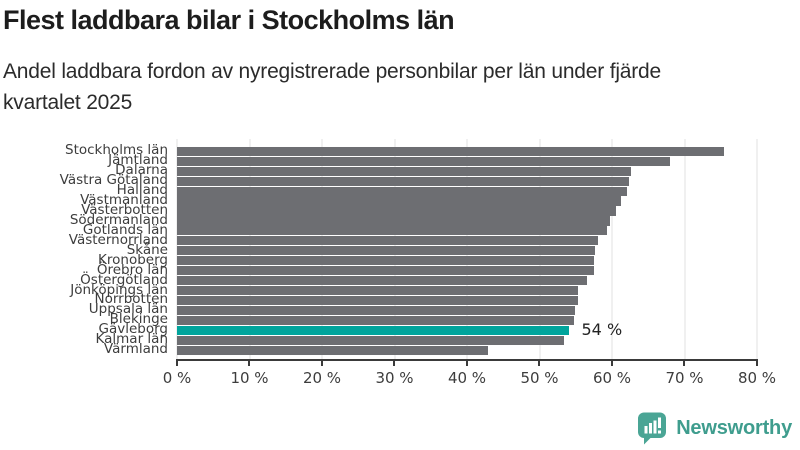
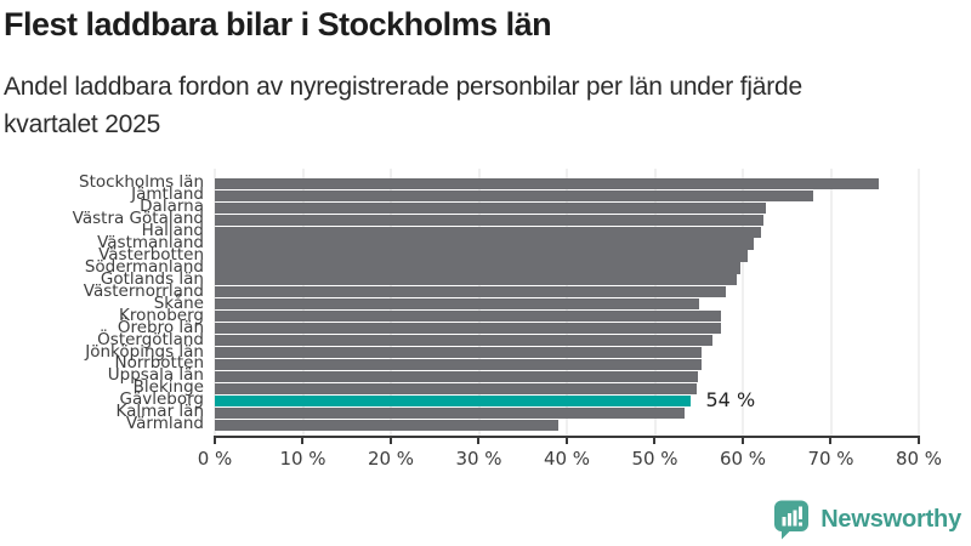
Skåne: 58% -> 55%
Värmland: 43% -> 39%
